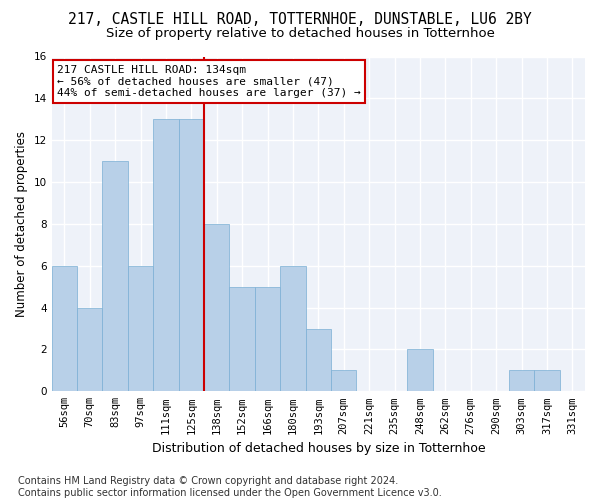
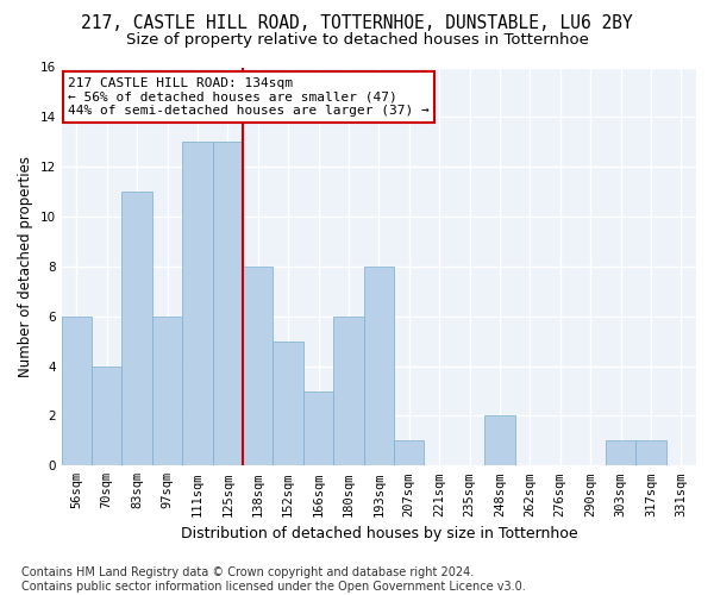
166sqm: 5 -> 3
193sqm: 3 -> 8
